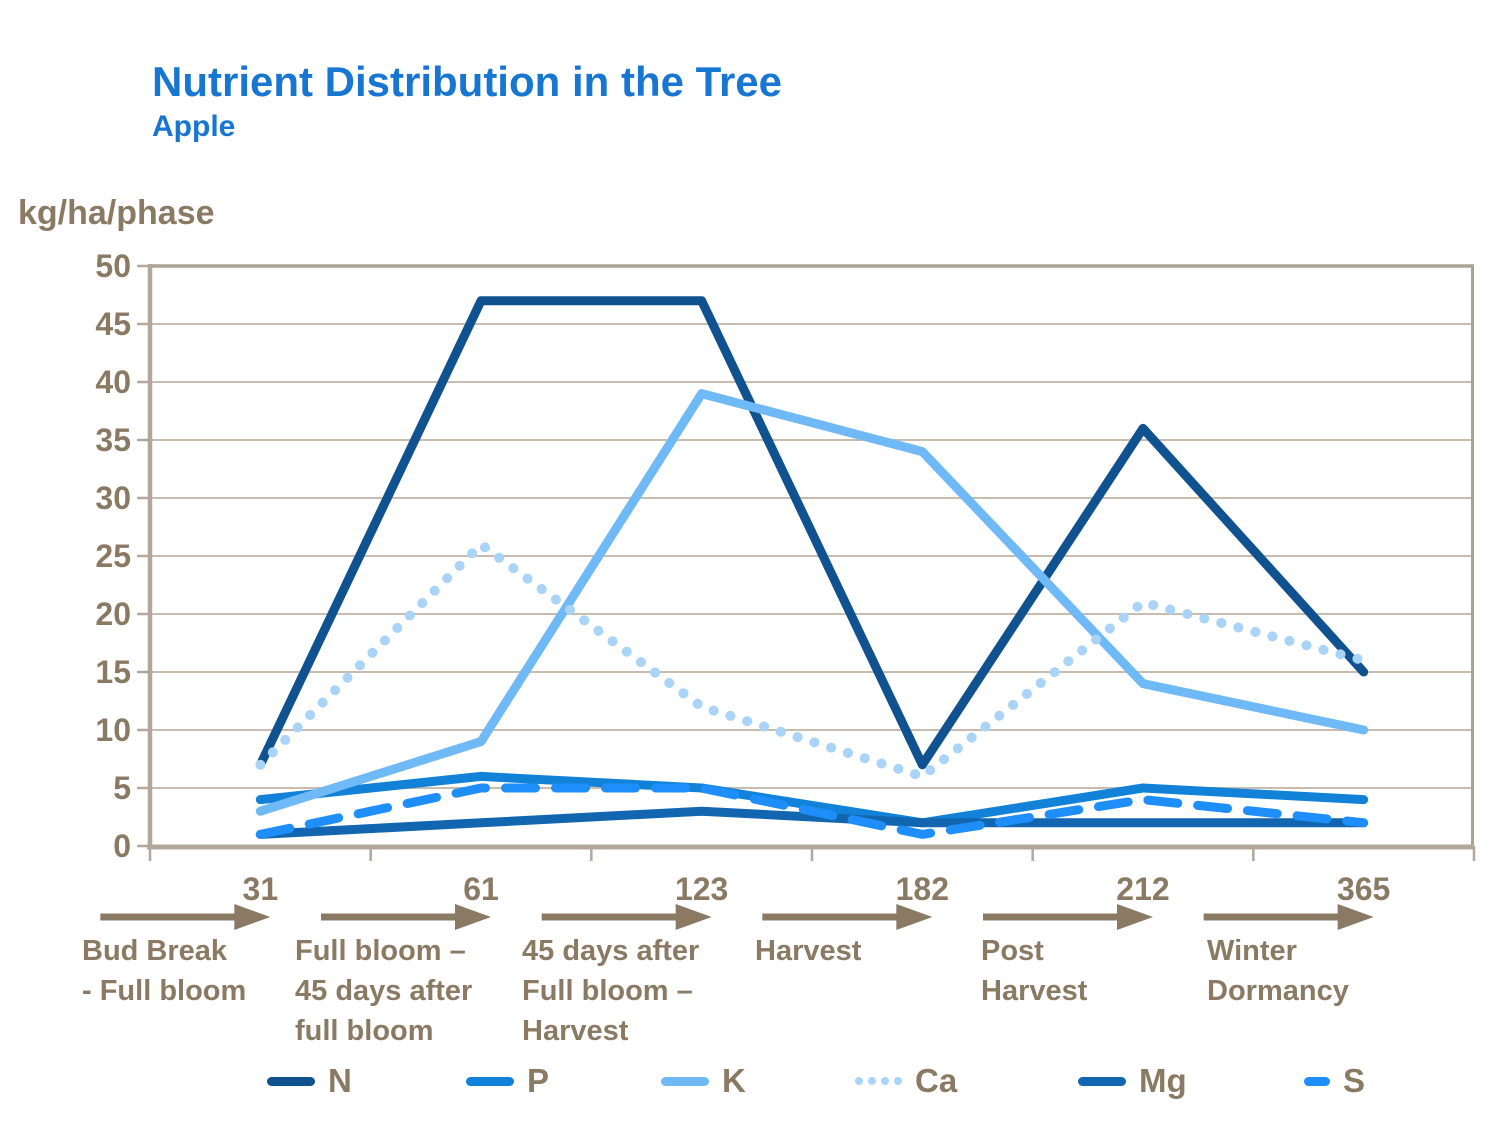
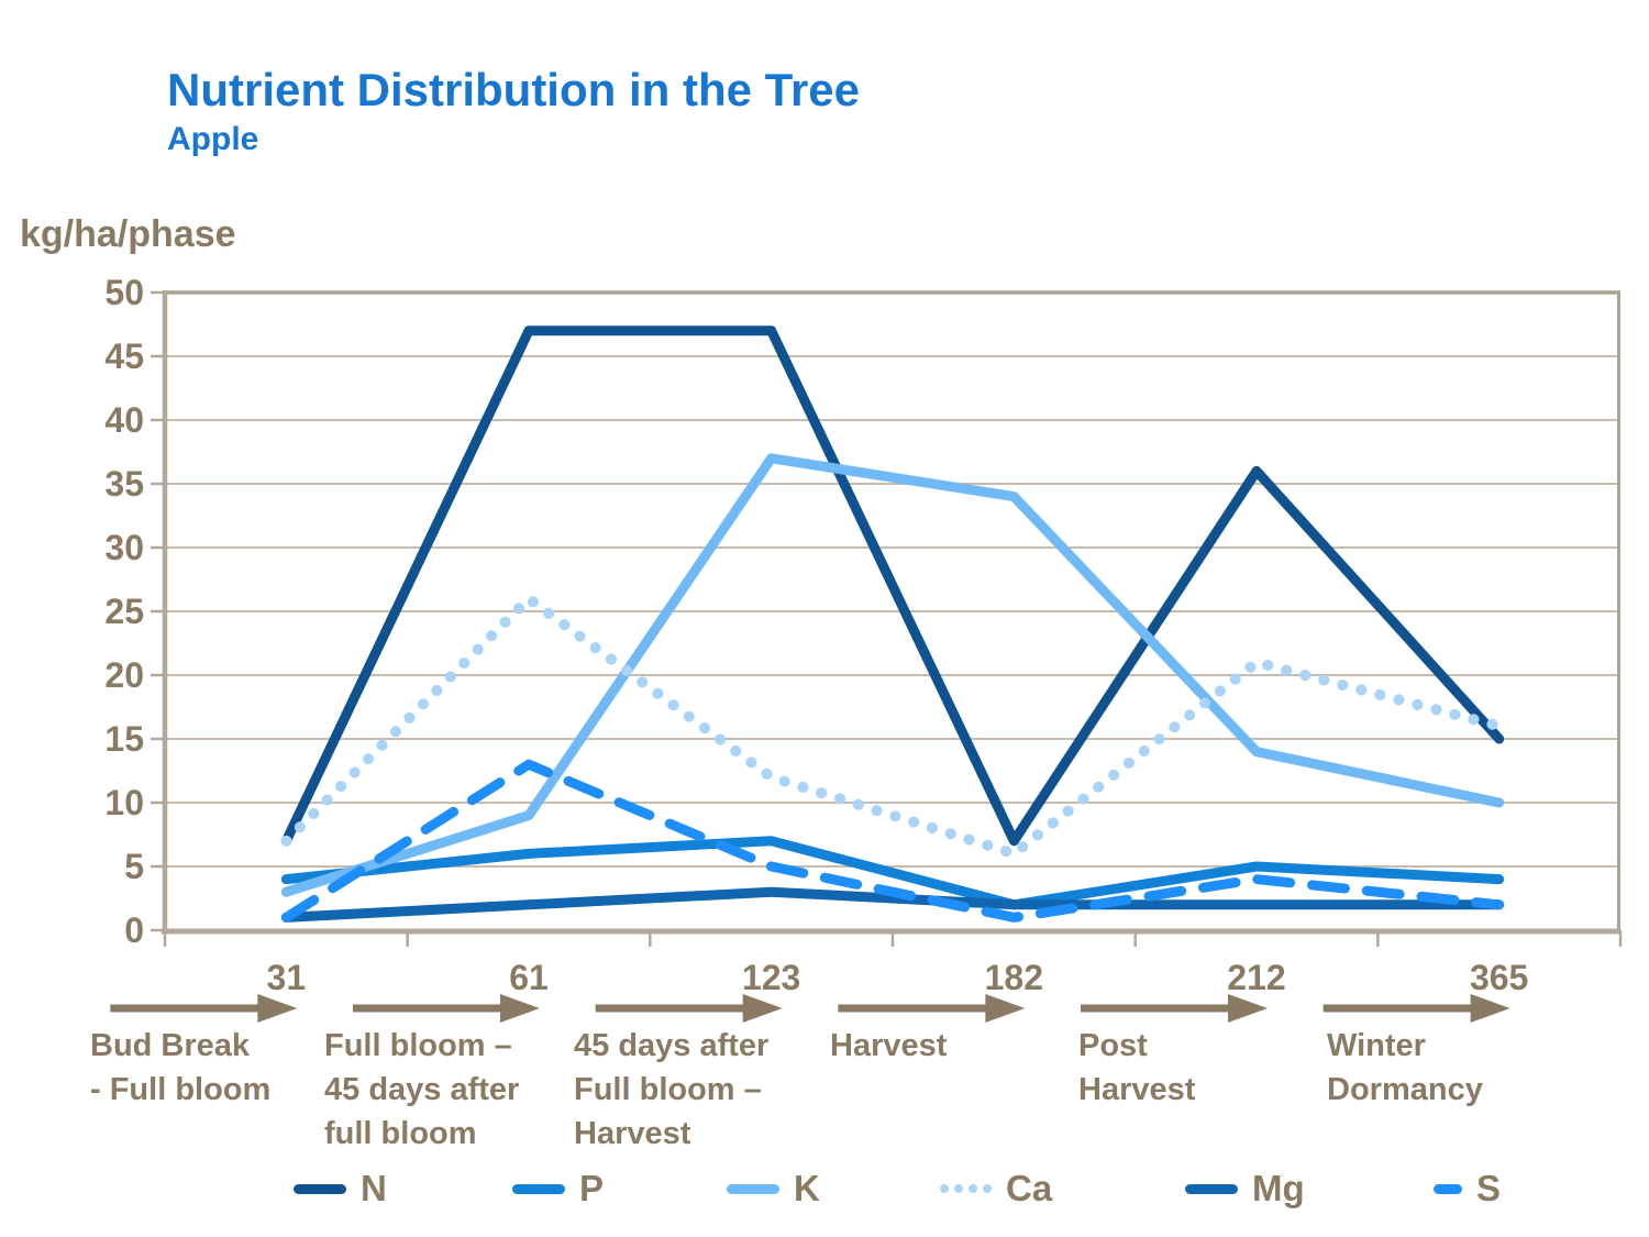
S/61: 5 -> 13
P/123: 5 -> 7
K/123: 39 -> 37
